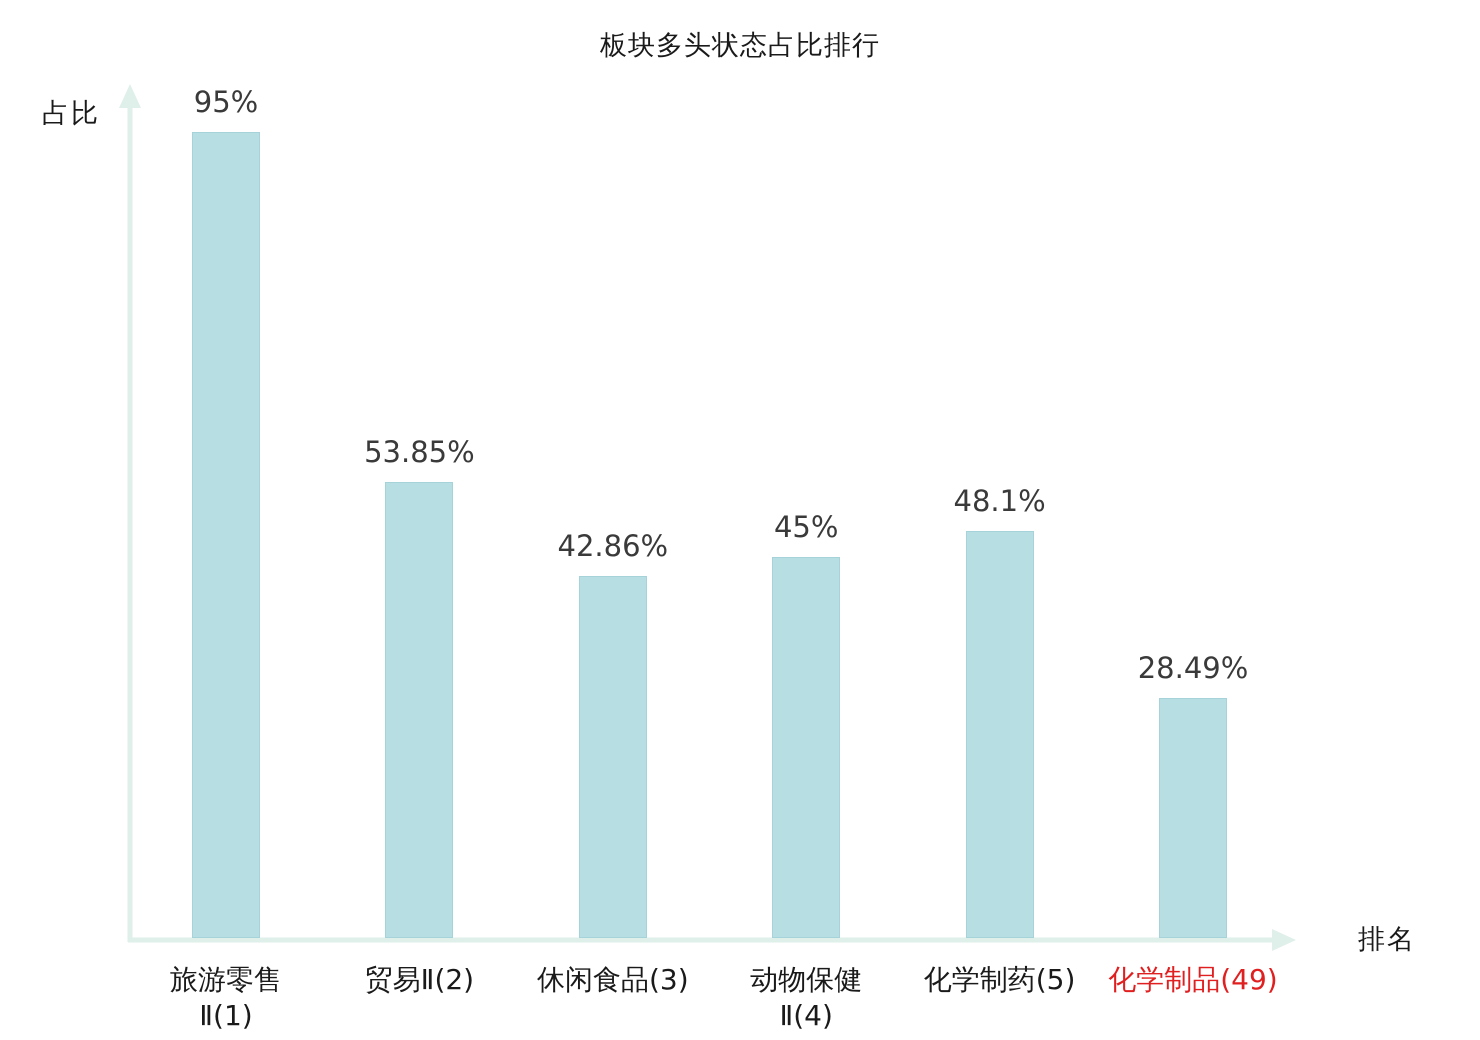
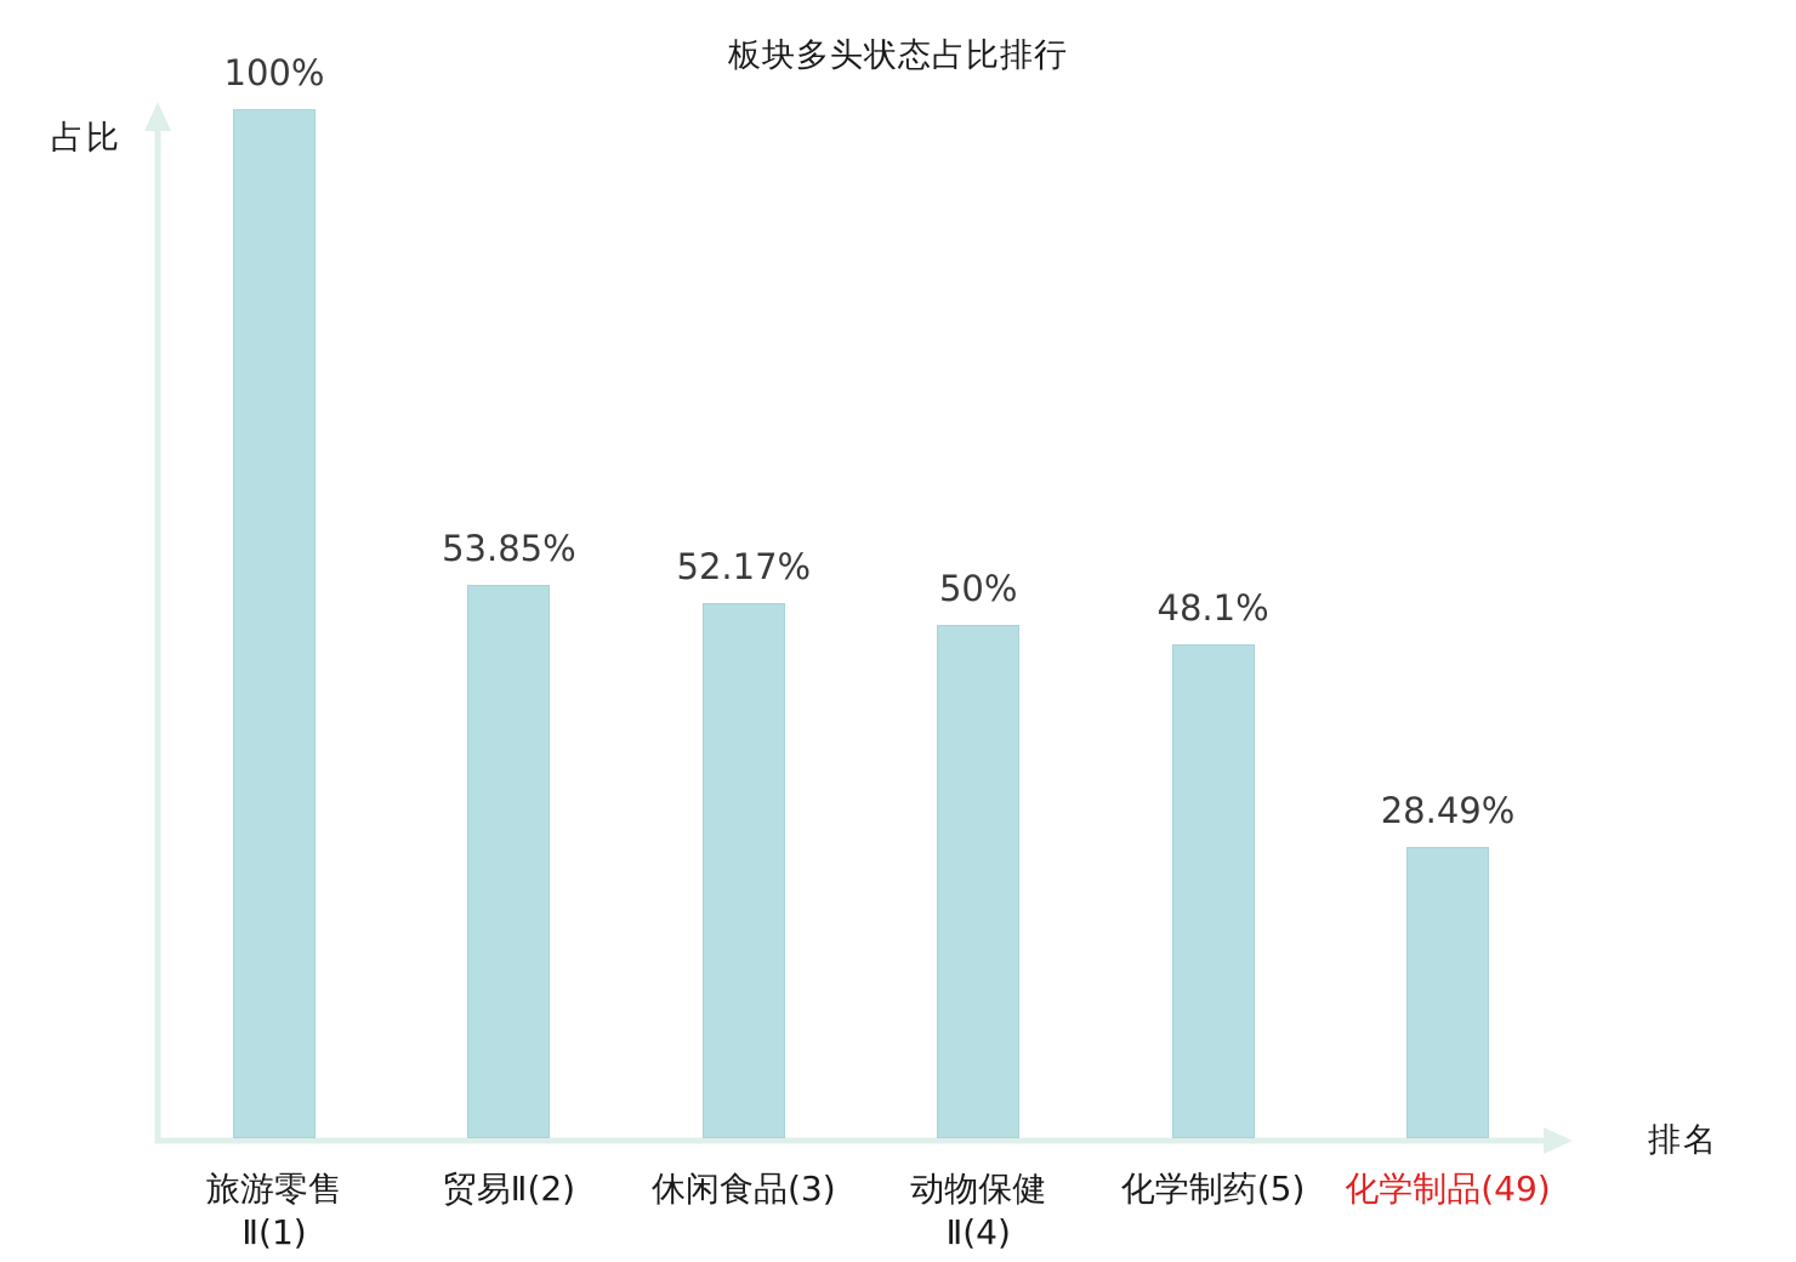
旅游零售 Ⅱ(1): 95% -> 100%
休闲食品(3): 42.86% -> 52.17%
动物保健 Ⅱ(4): 45% -> 50%
